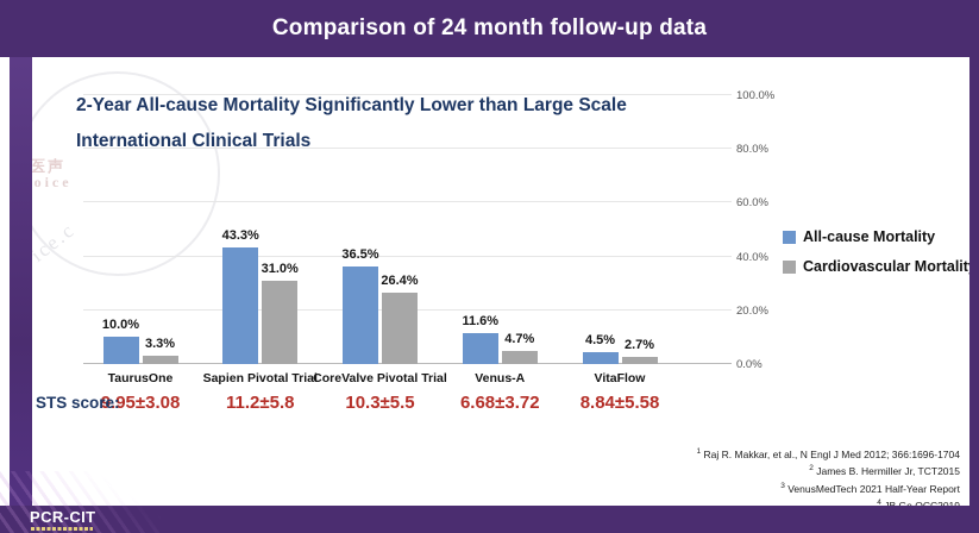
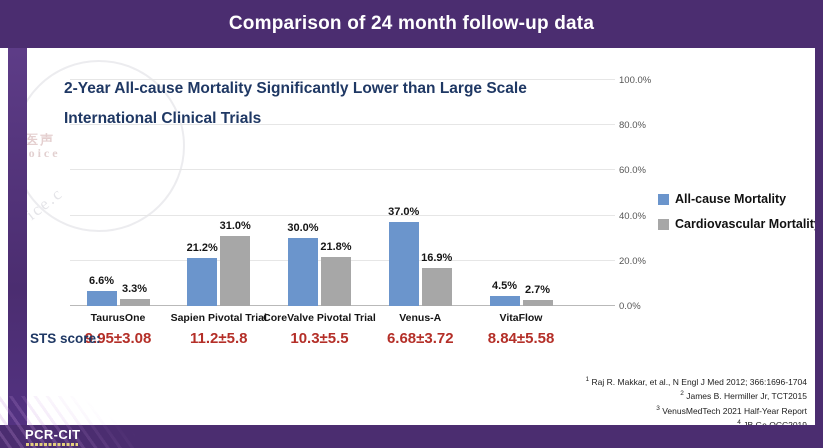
All-cause Mortality/TaurusOne: 10.0% -> 6.6%
All-cause Mortality/Sapien Pivotal Trial: 43.3% -> 21.2%
All-cause Mortality/CoreValve Pivotal Trial: 36.5% -> 30.0%
Cardiovascular Mortality/CoreValve Pivotal Trial: 26.4% -> 21.8%
All-cause Mortality/Venus-A: 11.6% -> 37.0%
Cardiovascular Mortality/Venus-A: 4.7% -> 16.9%
